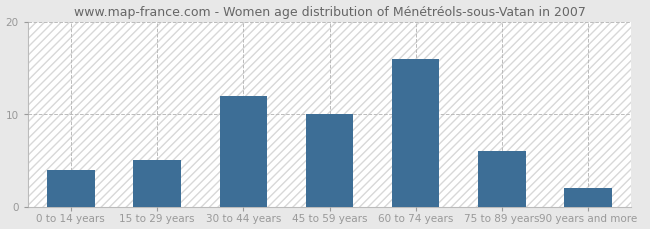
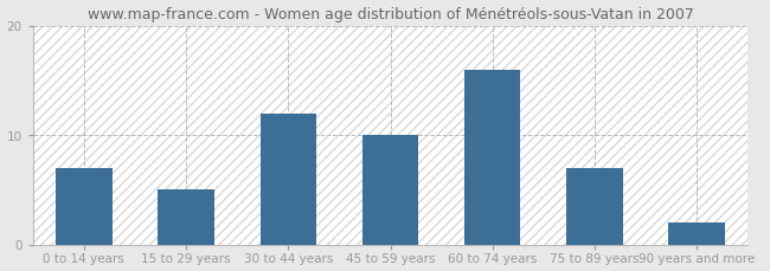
0 to 14 years: 4 -> 7
75 to 89 years: 6 -> 7
